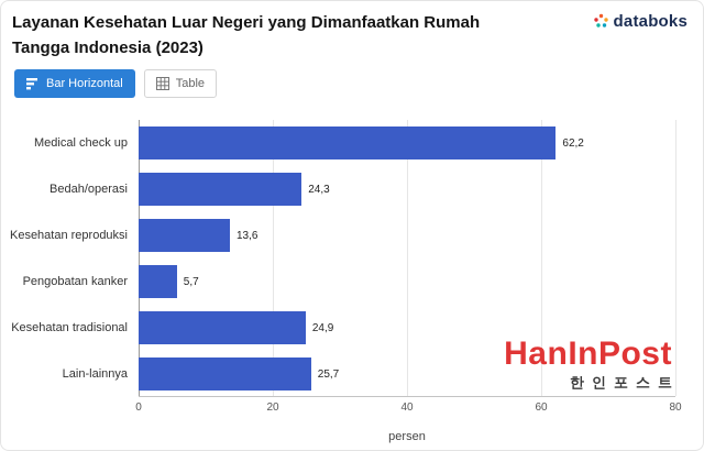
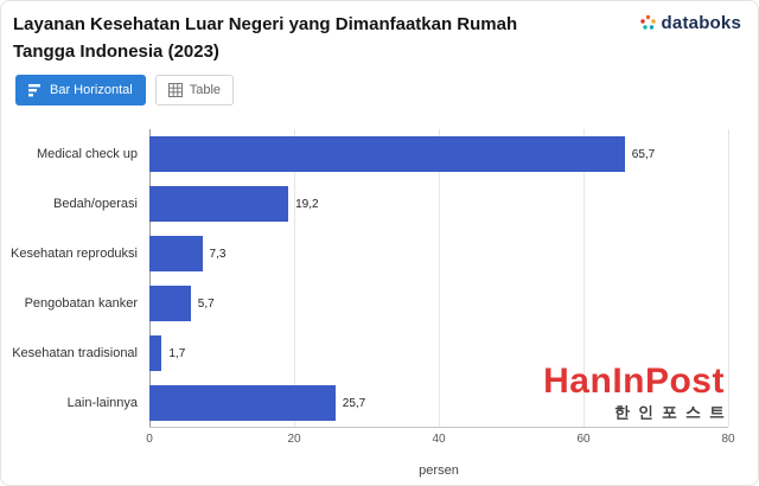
Medical check up: 62,2 -> 65,7
Bedah/operasi: 24,3 -> 19,2
Kesehatan reproduksi: 13,6 -> 7,3
Kesehatan tradisional: 24,9 -> 1,7
